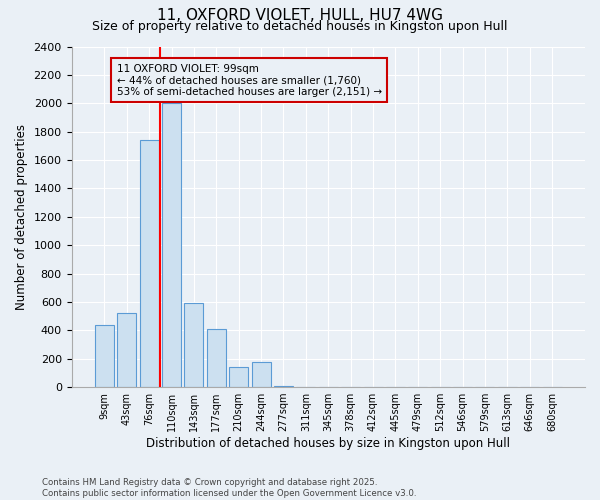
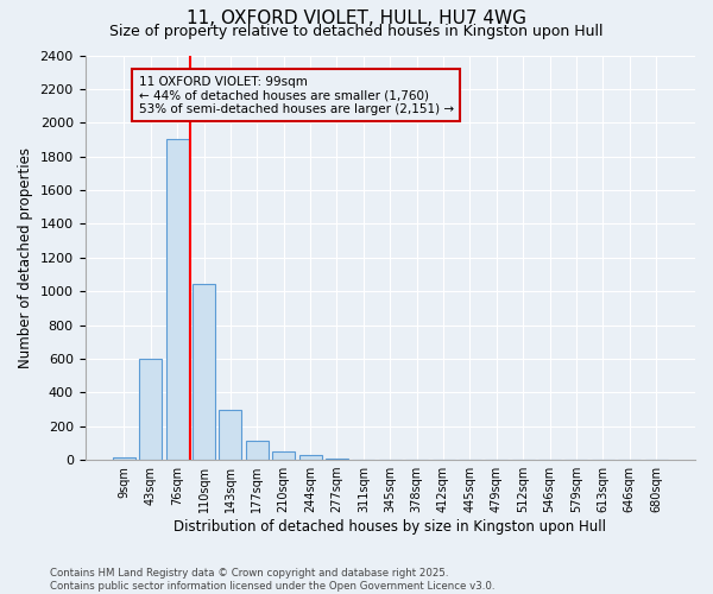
9sqm: 440 -> 20
43sqm: 520 -> 600
76sqm: 1740 -> 1900
110sqm: 2000 -> 1040
143sqm: 590 -> 300
177sqm: 410 -> 120
210sqm: 140 -> 50
244sqm: 180 -> 30
